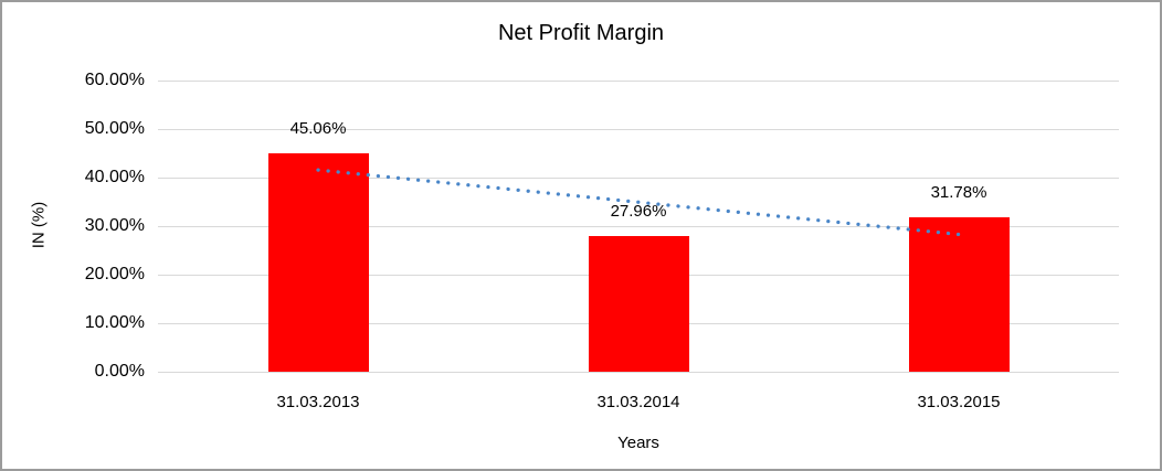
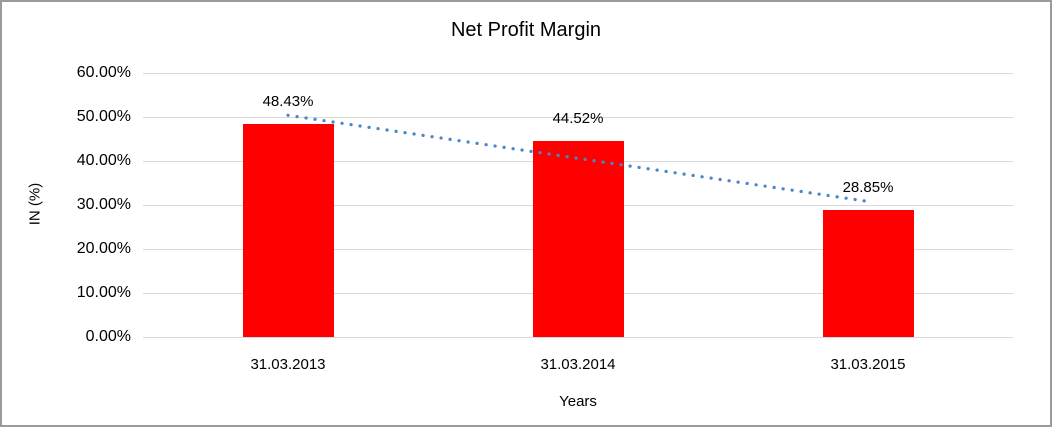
31.03.2013: 45.06% -> 48.43%
31.03.2014: 27.96% -> 44.52%
31.03.2015: 31.78% -> 28.85%
